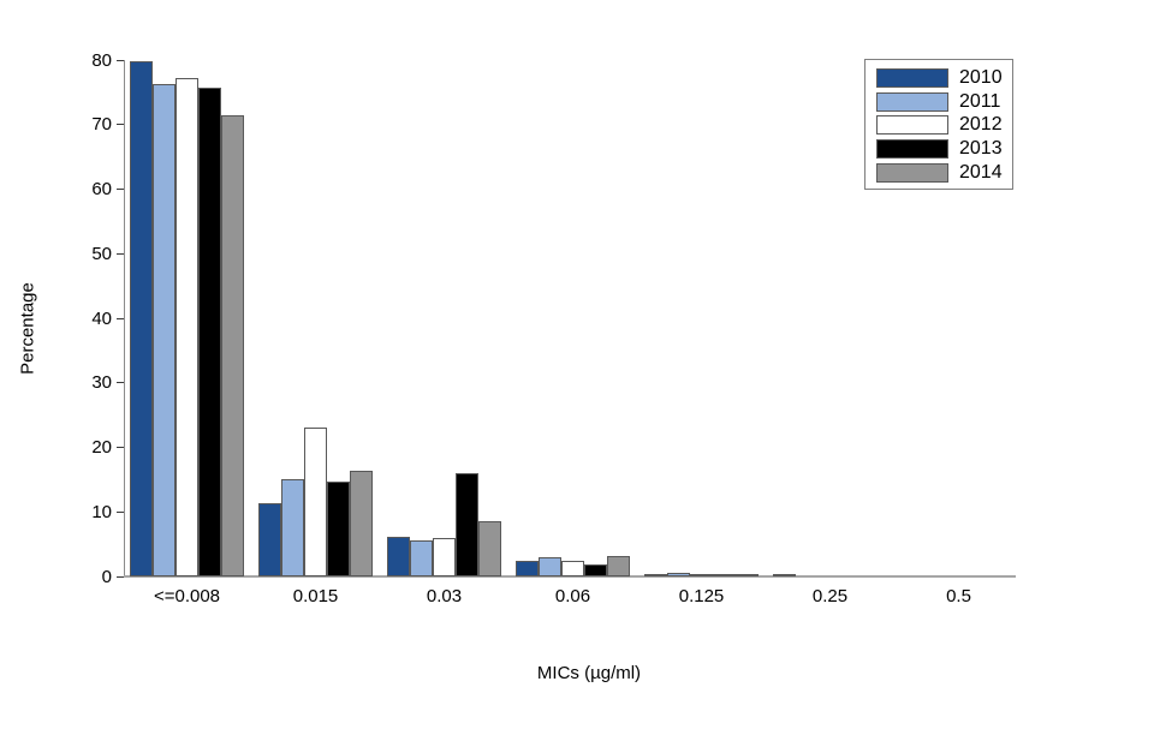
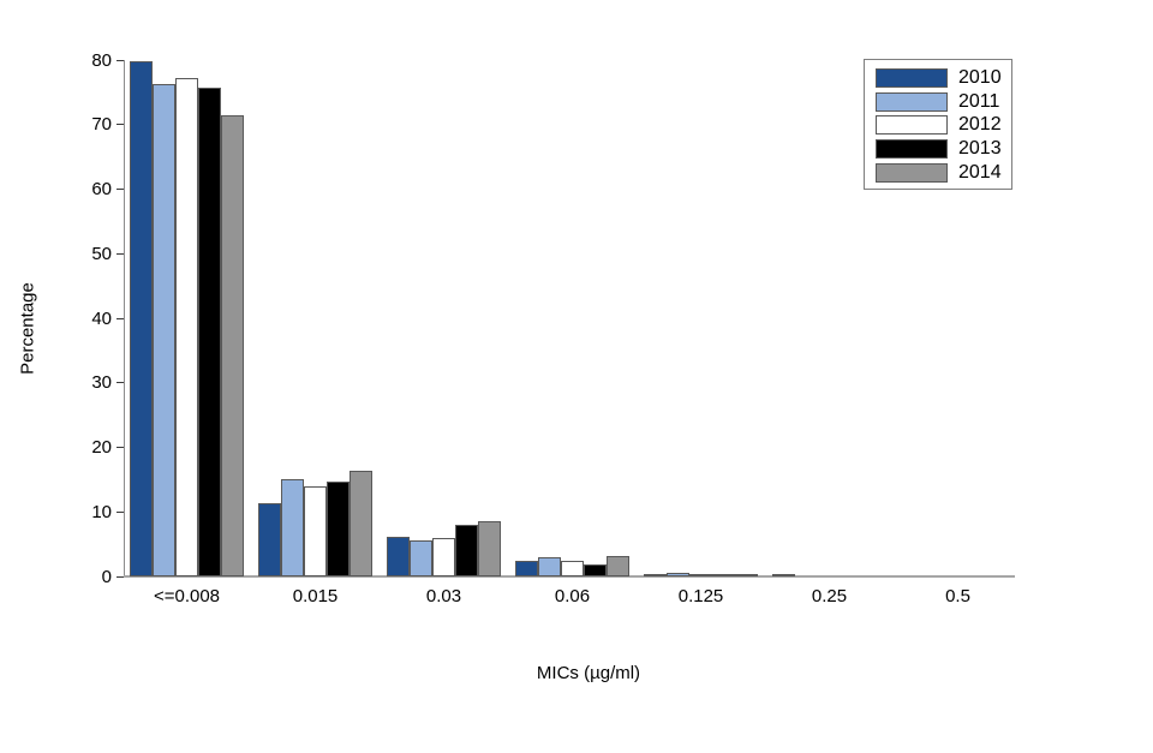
2012/0.015: 23 -> 14
2013/0.03: 16 -> 8
